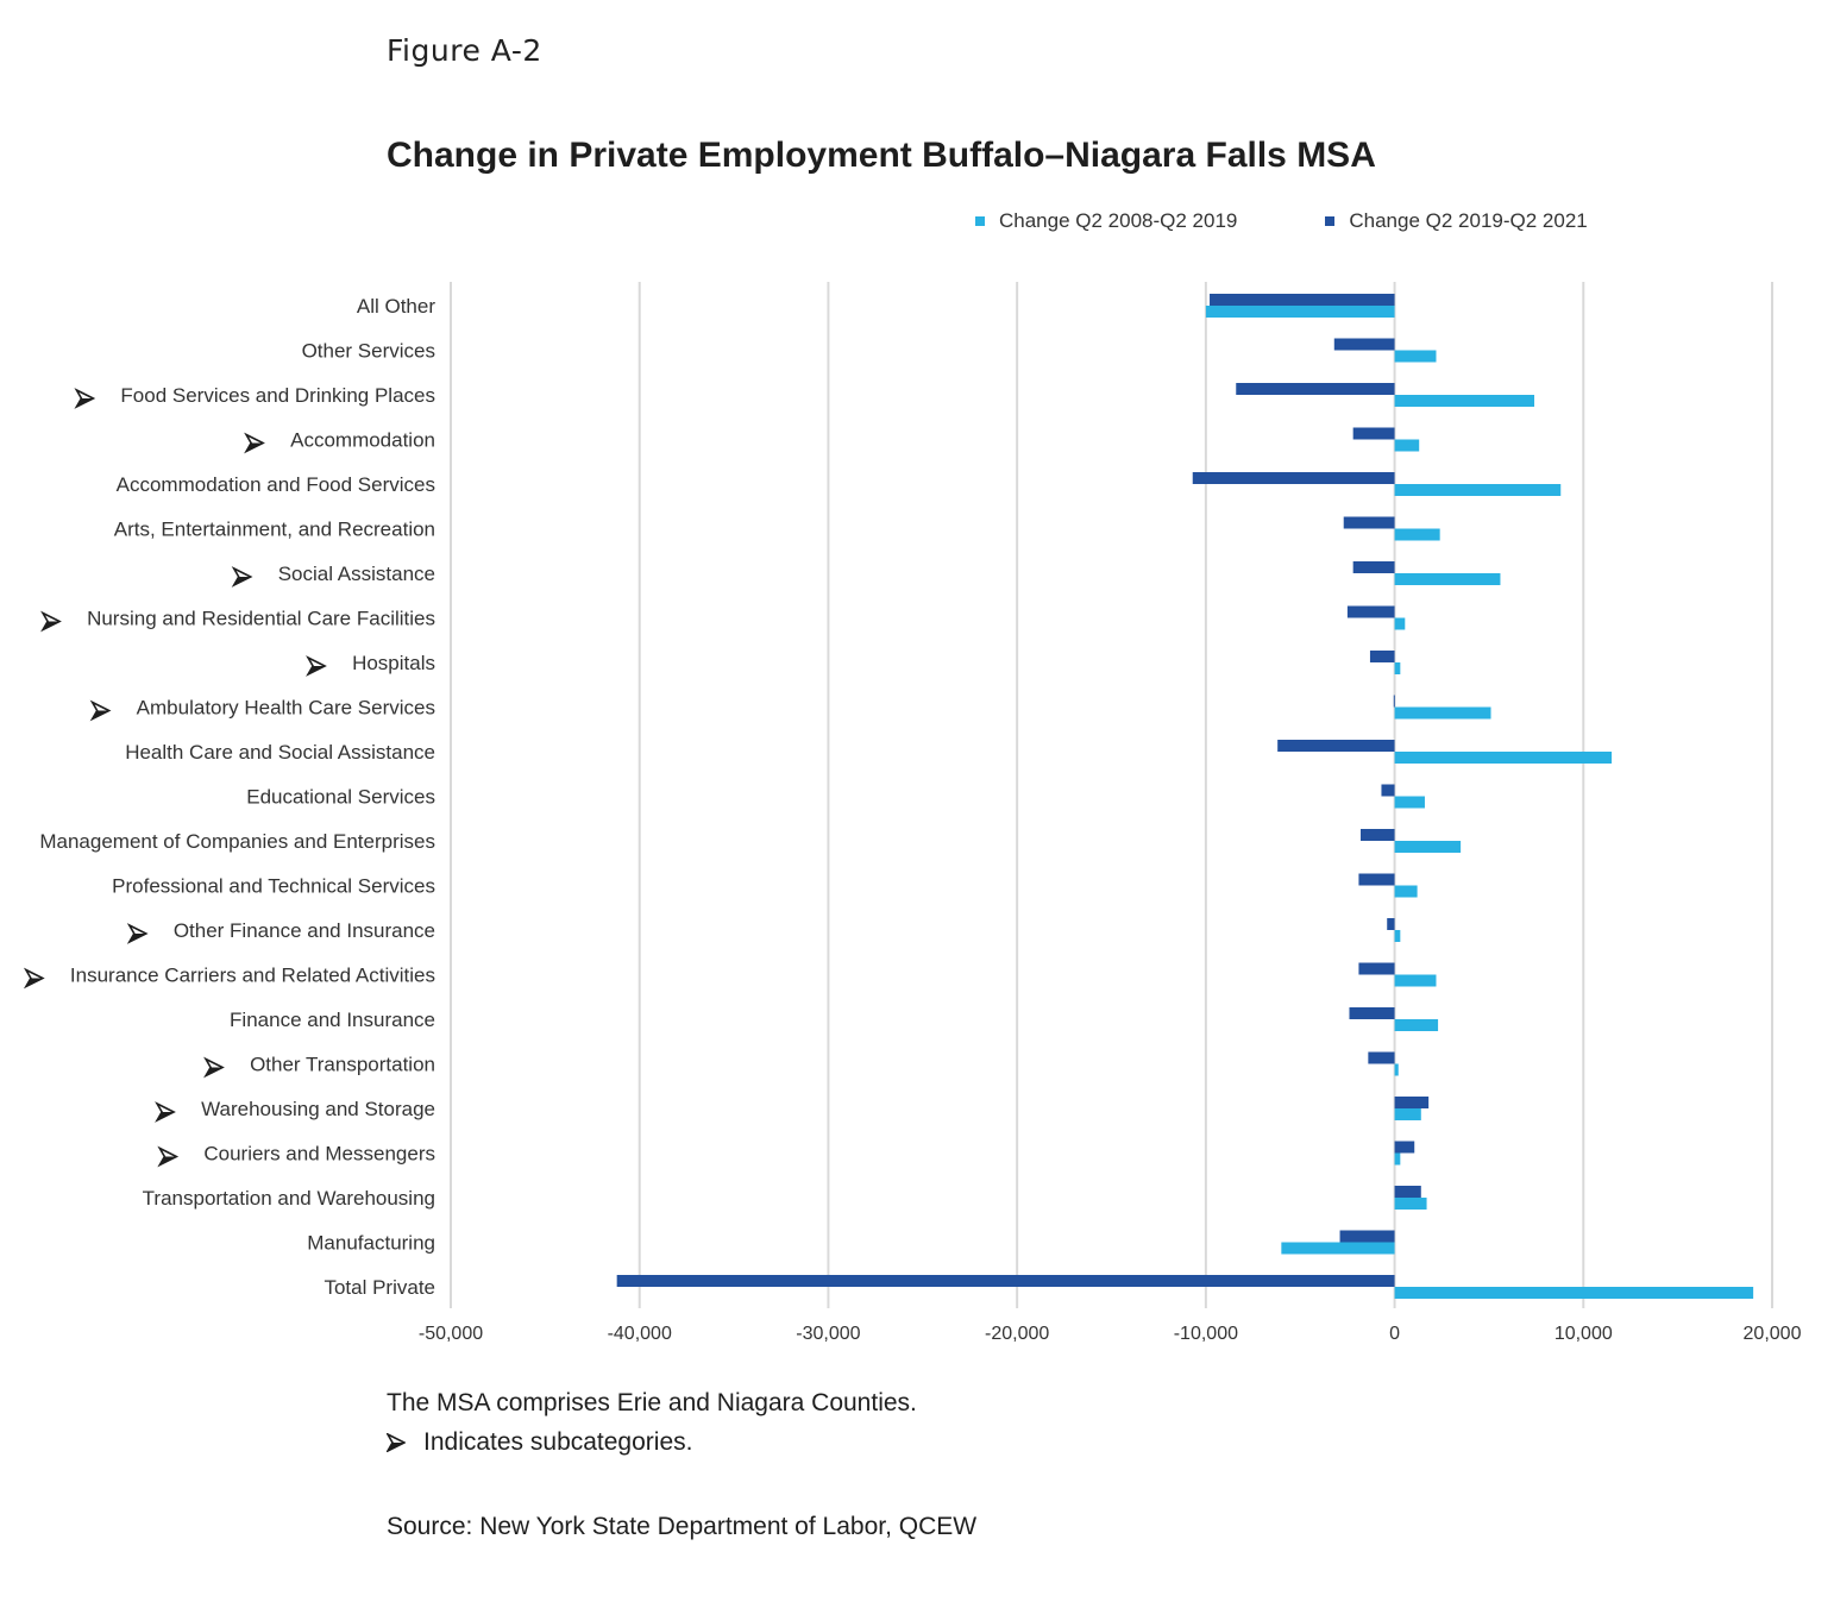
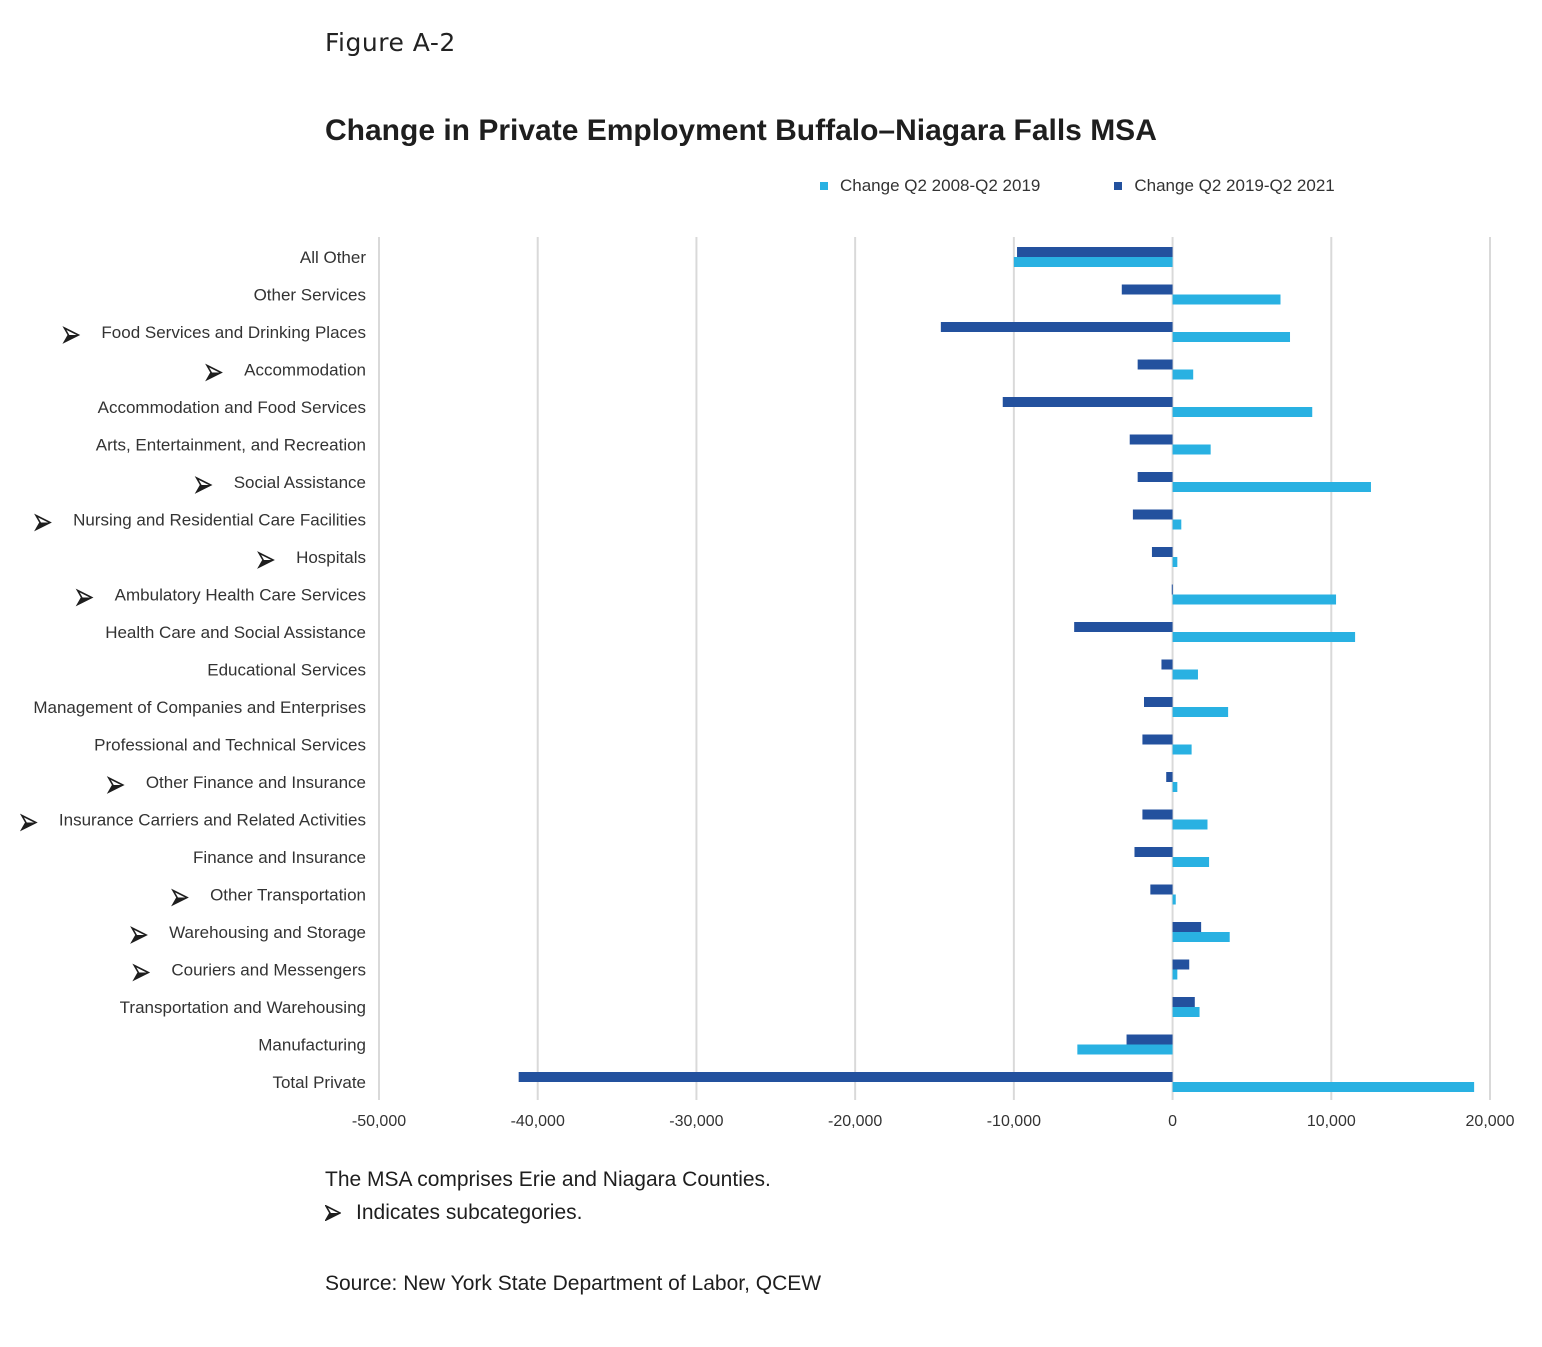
Change Q2 2008-Q2 2019/Other Services: 2200 -> 6800
Change Q2 2019-Q2 2021/Food Services and Drinking Places: -8400 -> -14600
Change Q2 2008-Q2 2019/Social Assistance: 5600 -> 12500
Change Q2 2008-Q2 2019/Ambulatory Health Care Services: 5100 -> 10300
Change Q2 2008-Q2 2019/Warehousing and Storage: 1400 -> 3600
